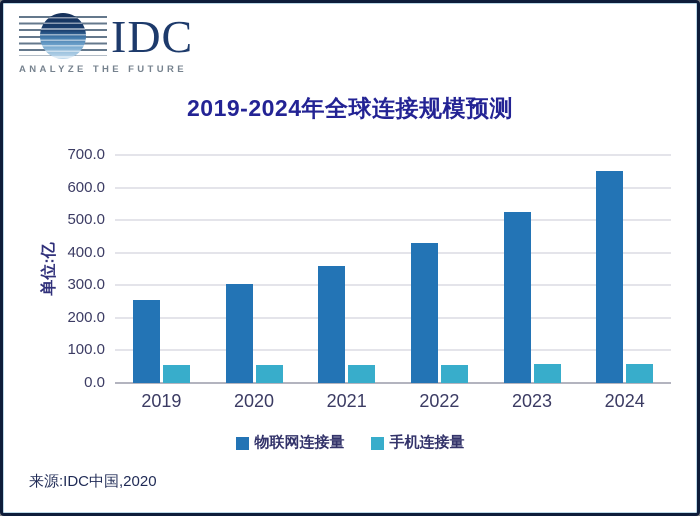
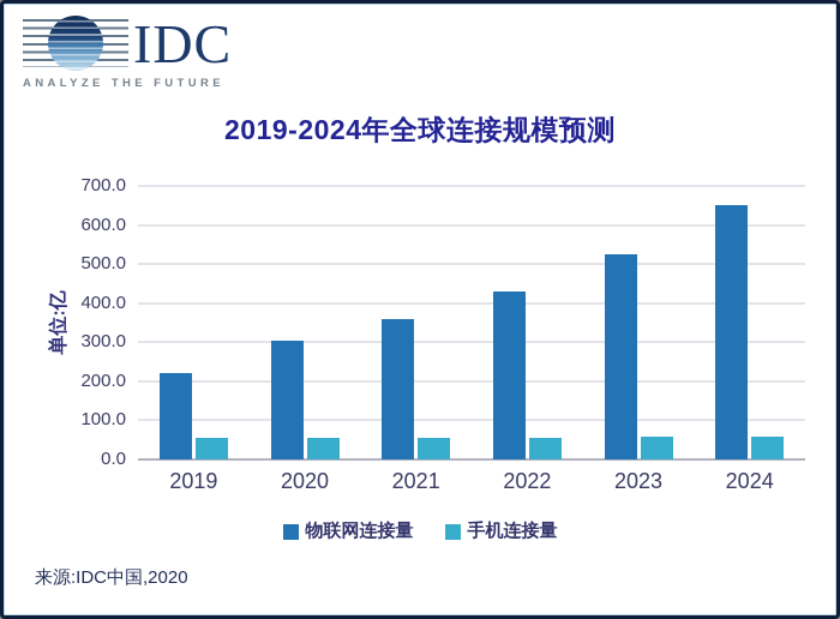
物联网连接量/2019: 260 -> 220
